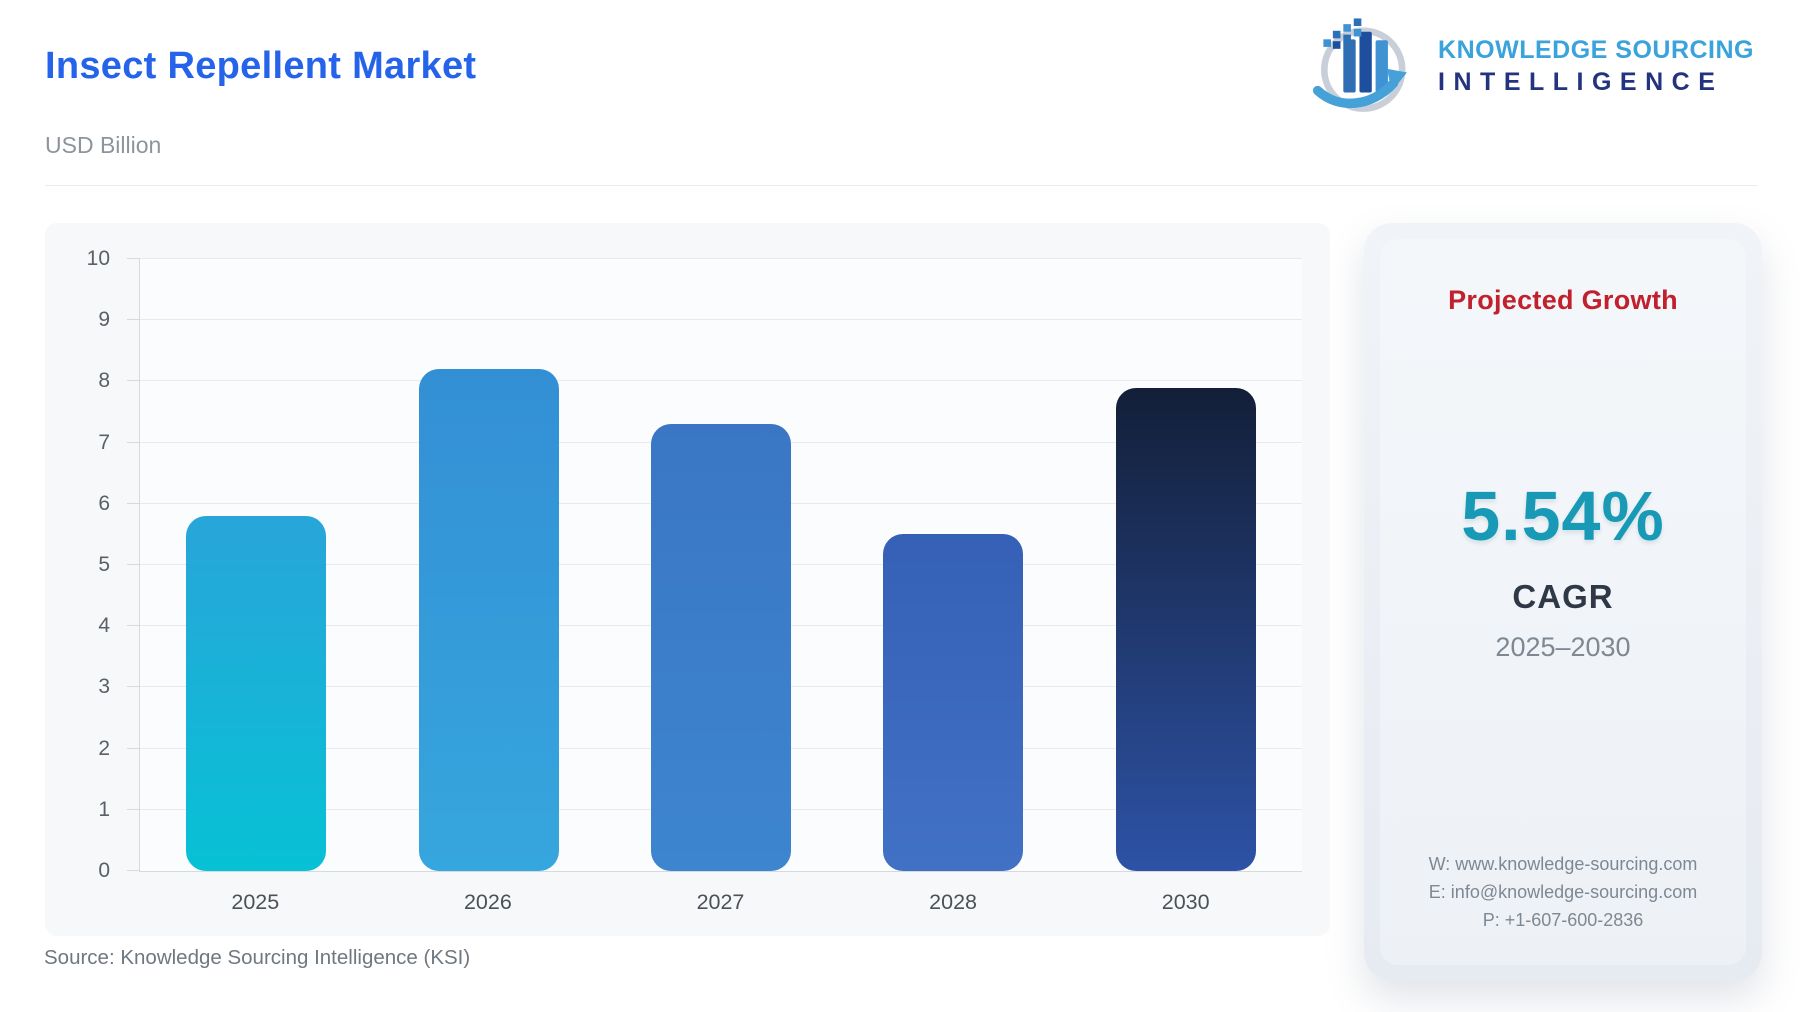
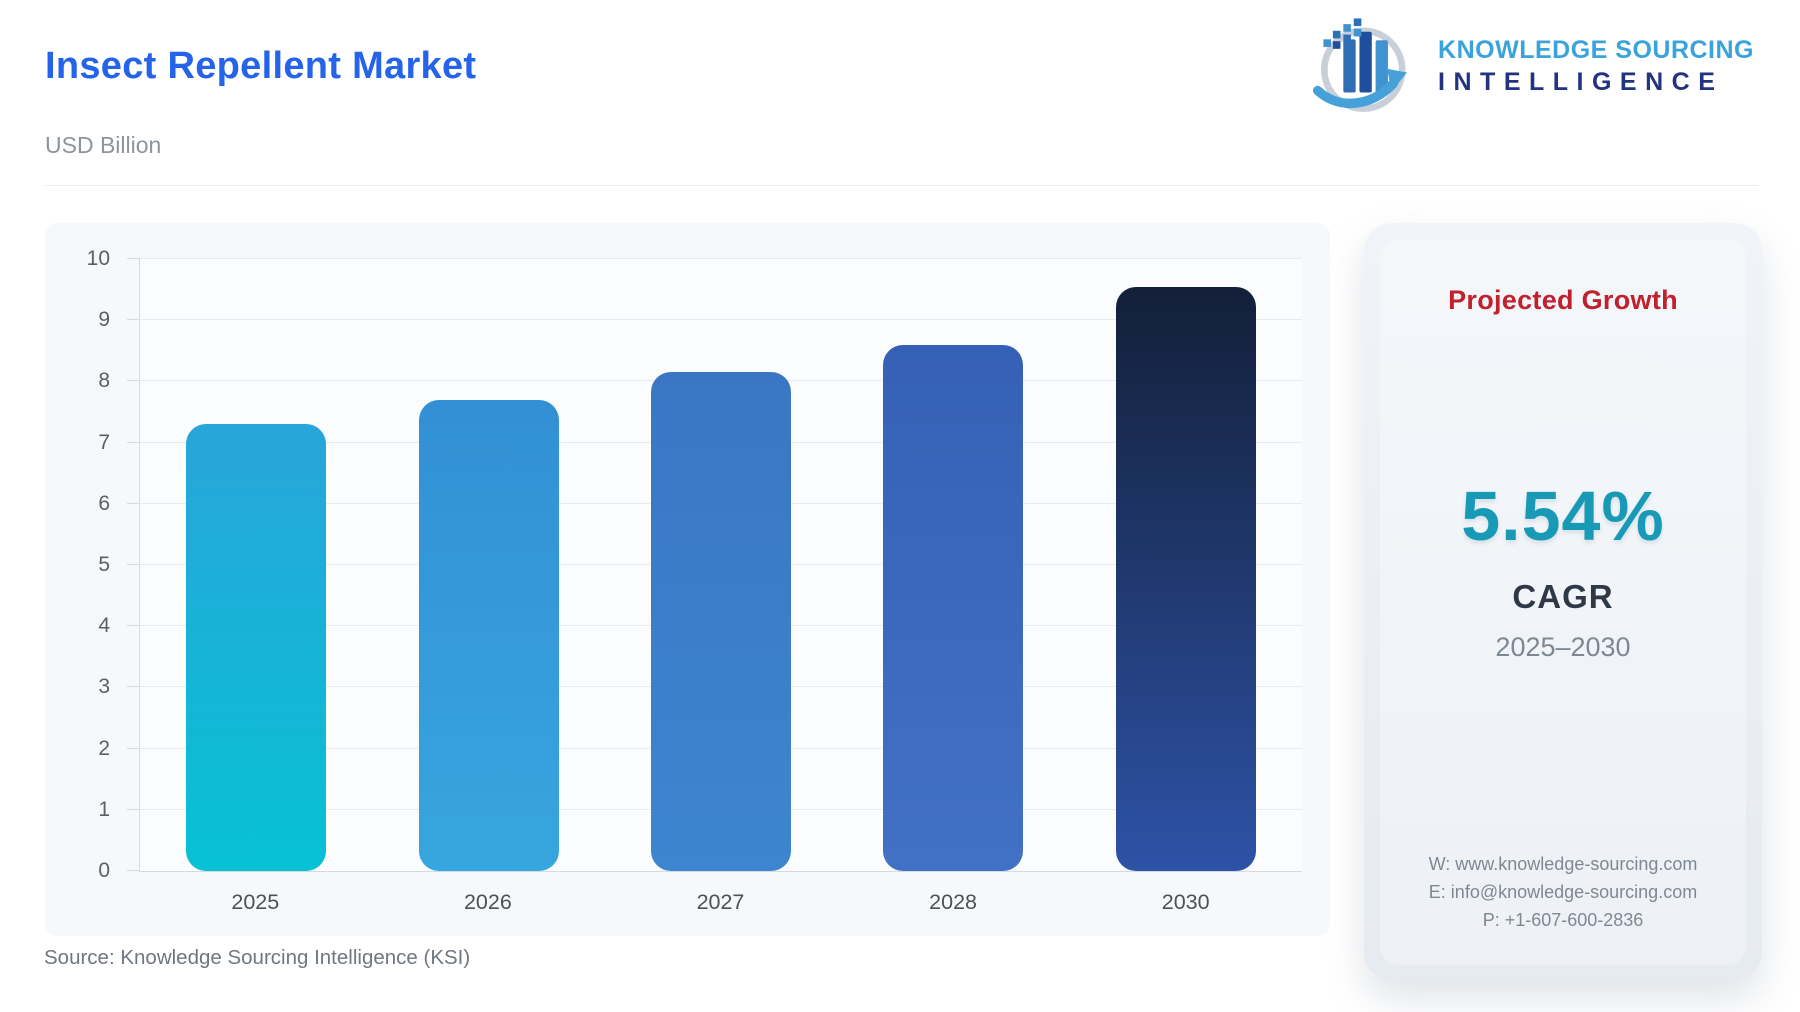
2025: 5.8 -> 7.3
2026: 8.2 -> 7.7
2027: 7.3 -> 8.2
2028: 5.5 -> 8.6
2030: 7.9 -> 9.6
